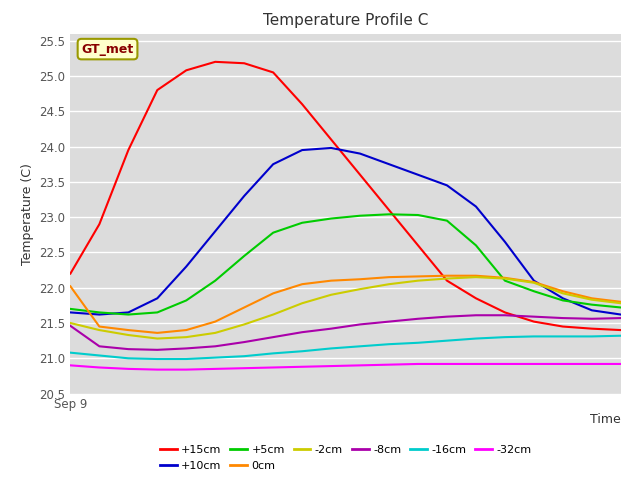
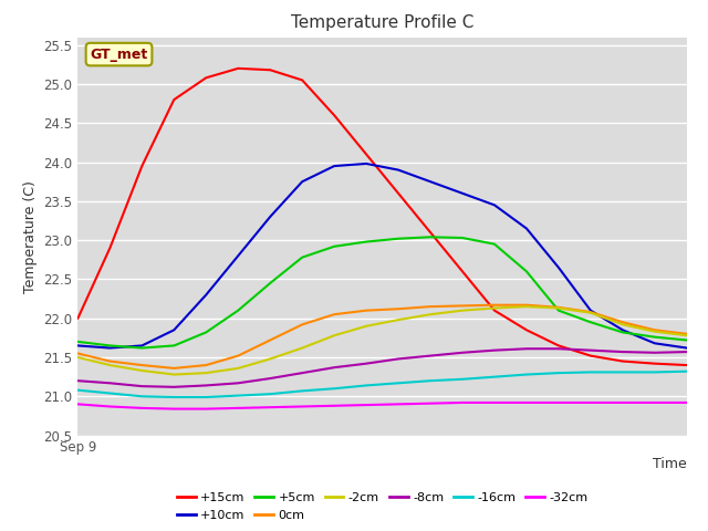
+15cm/Sep 9: 22.20 -> 22.00
0cm/Sep 9: 22.02 -> 21.55
-8cm/Sep 9: 21.46 -> 21.20
